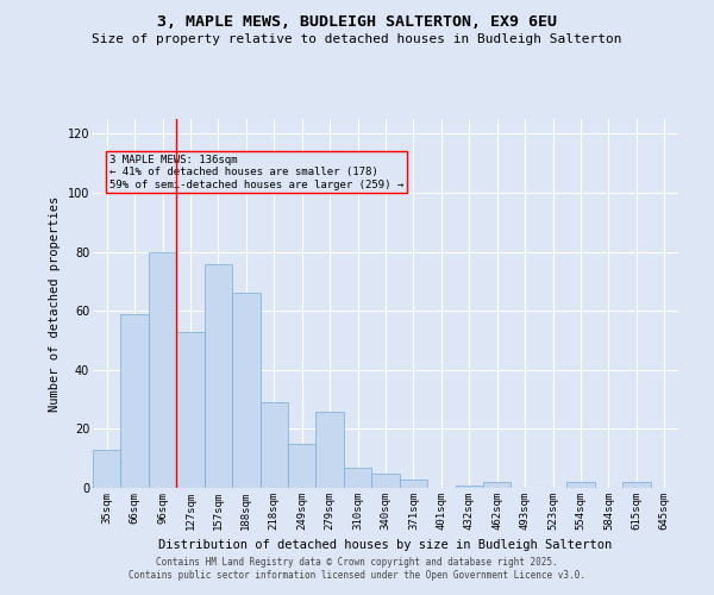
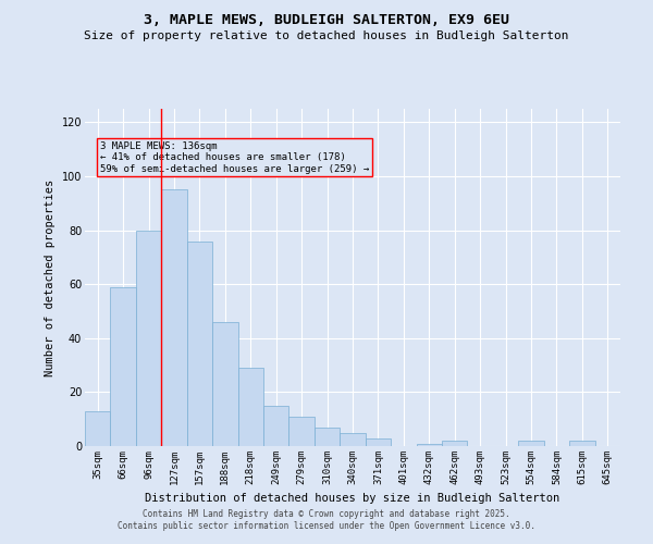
127sqm: 53 -> 95
188sqm: 66 -> 46
279sqm: 26 -> 11
